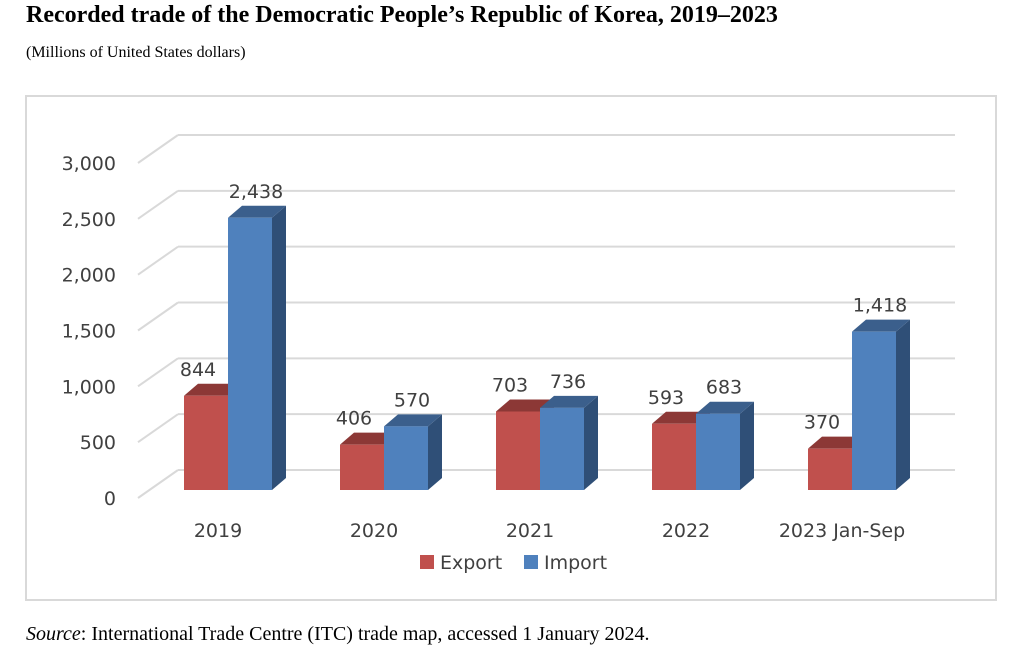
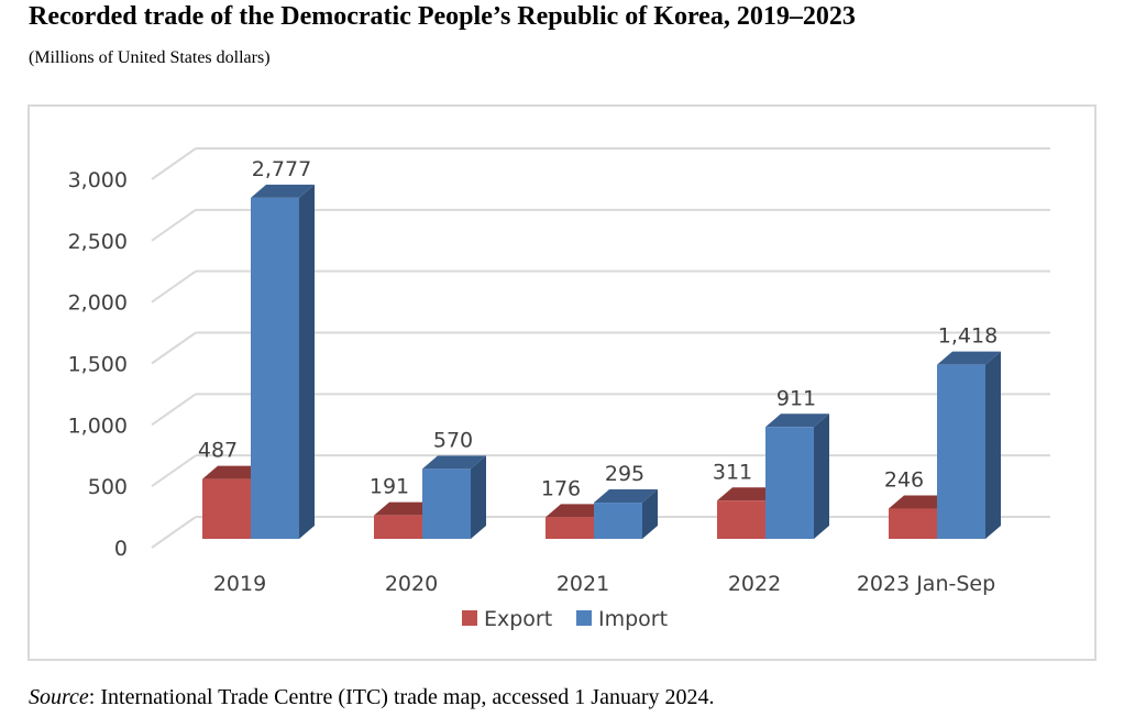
Export/2019: 844 -> 487
Import/2019: 2,438 -> 2,777
Export/2020: 406 -> 191
Export/2021: 703 -> 176
Import/2021: 736 -> 295
Export/2022: 593 -> 311
Import/2022: 683 -> 911
Export/2023 Jan-Sep: 370 -> 246
